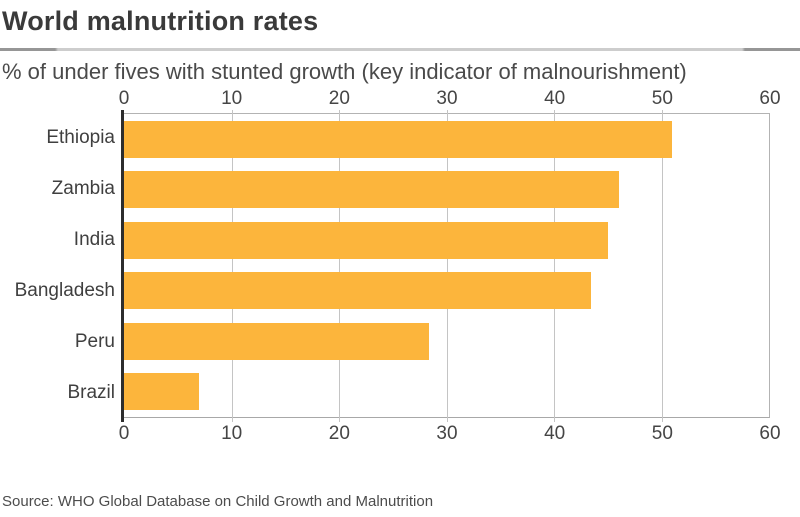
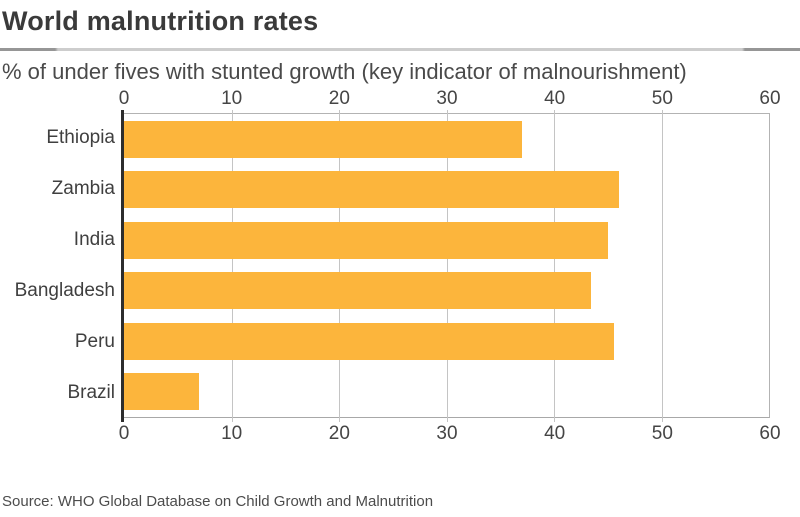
Ethiopia: 51.0 -> 37.0
Peru: 28.4 -> 45.6
